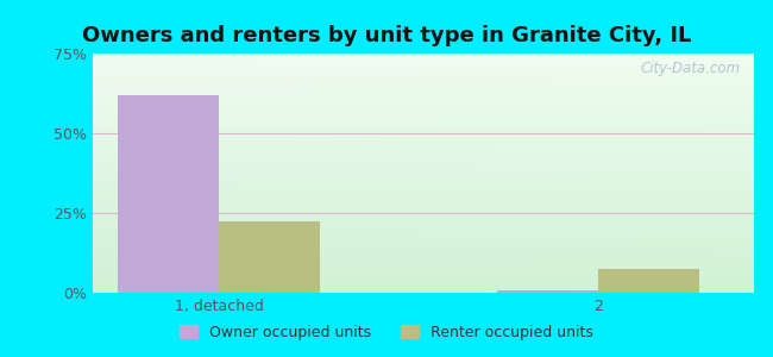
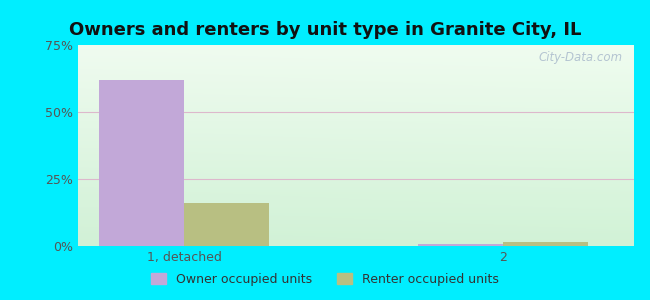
Renter occupied units/1, detached: 22.5% -> 16.0%
Renter occupied units/2: 7.5% -> 1.5%
